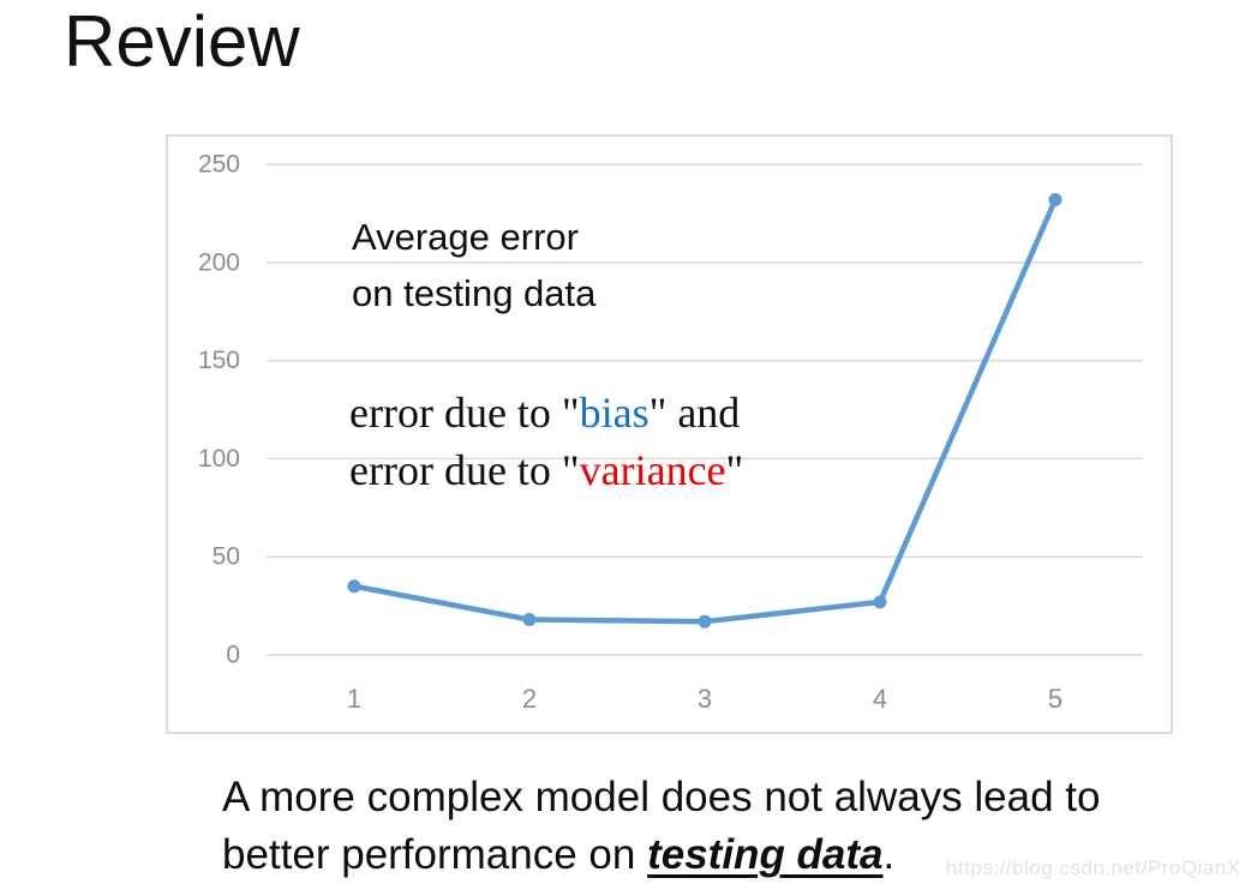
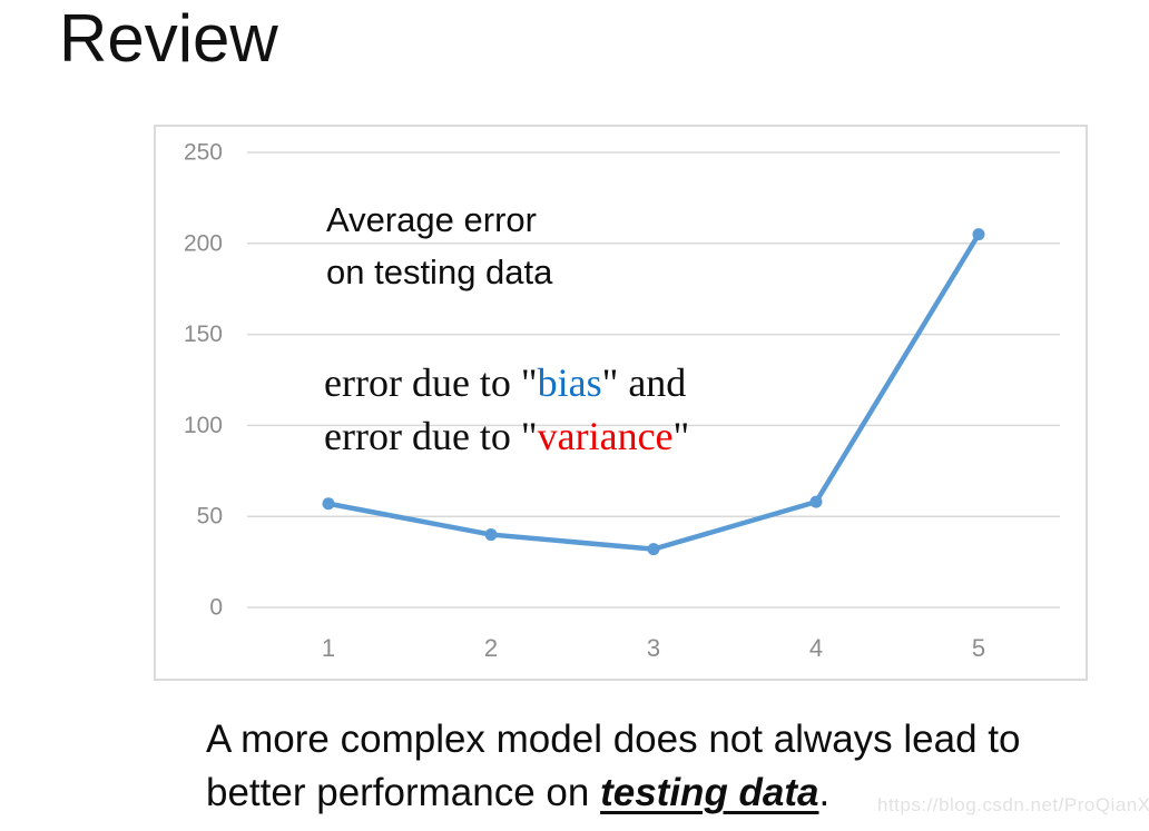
1: 35 -> 57
2: 18 -> 40
3: 17 -> 32
4: 27 -> 58
5: 232 -> 205
